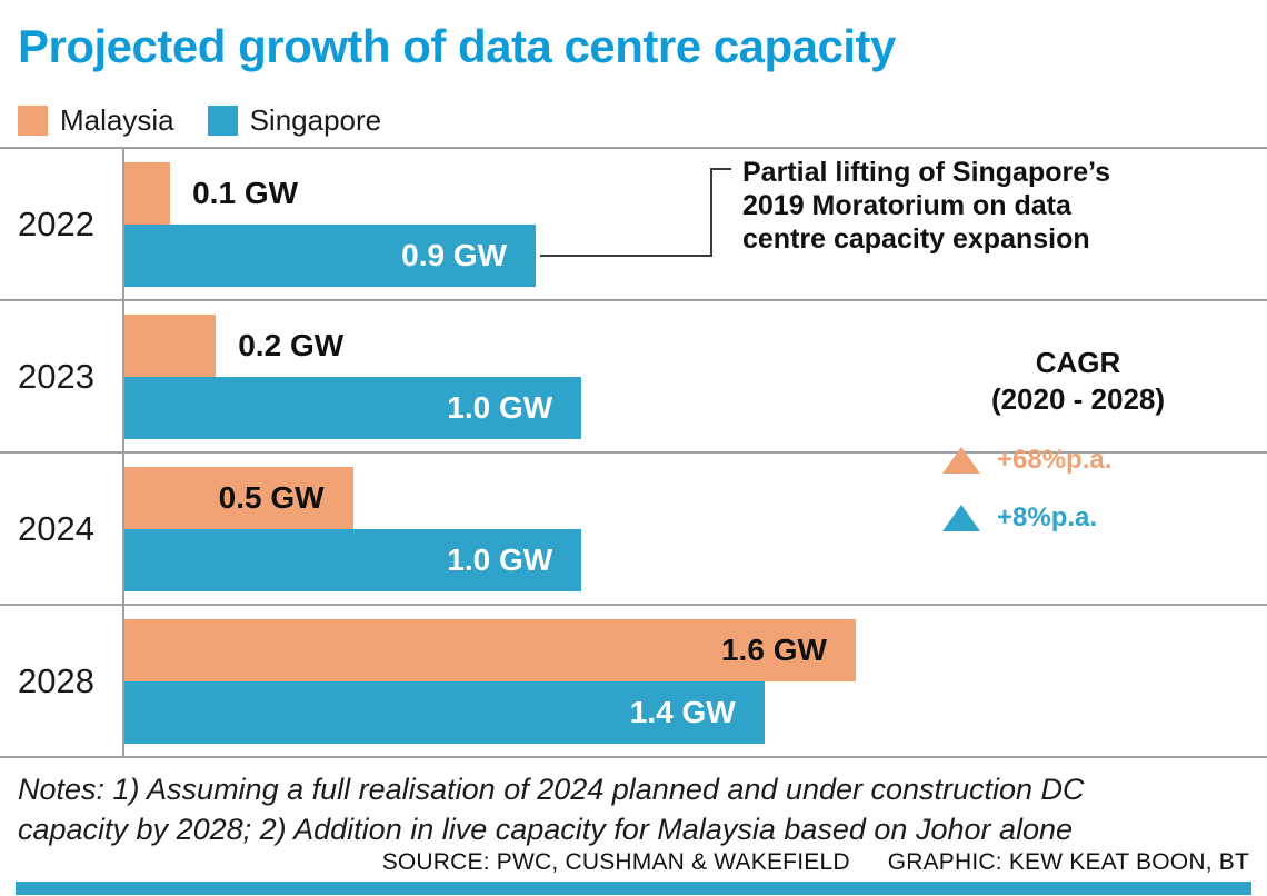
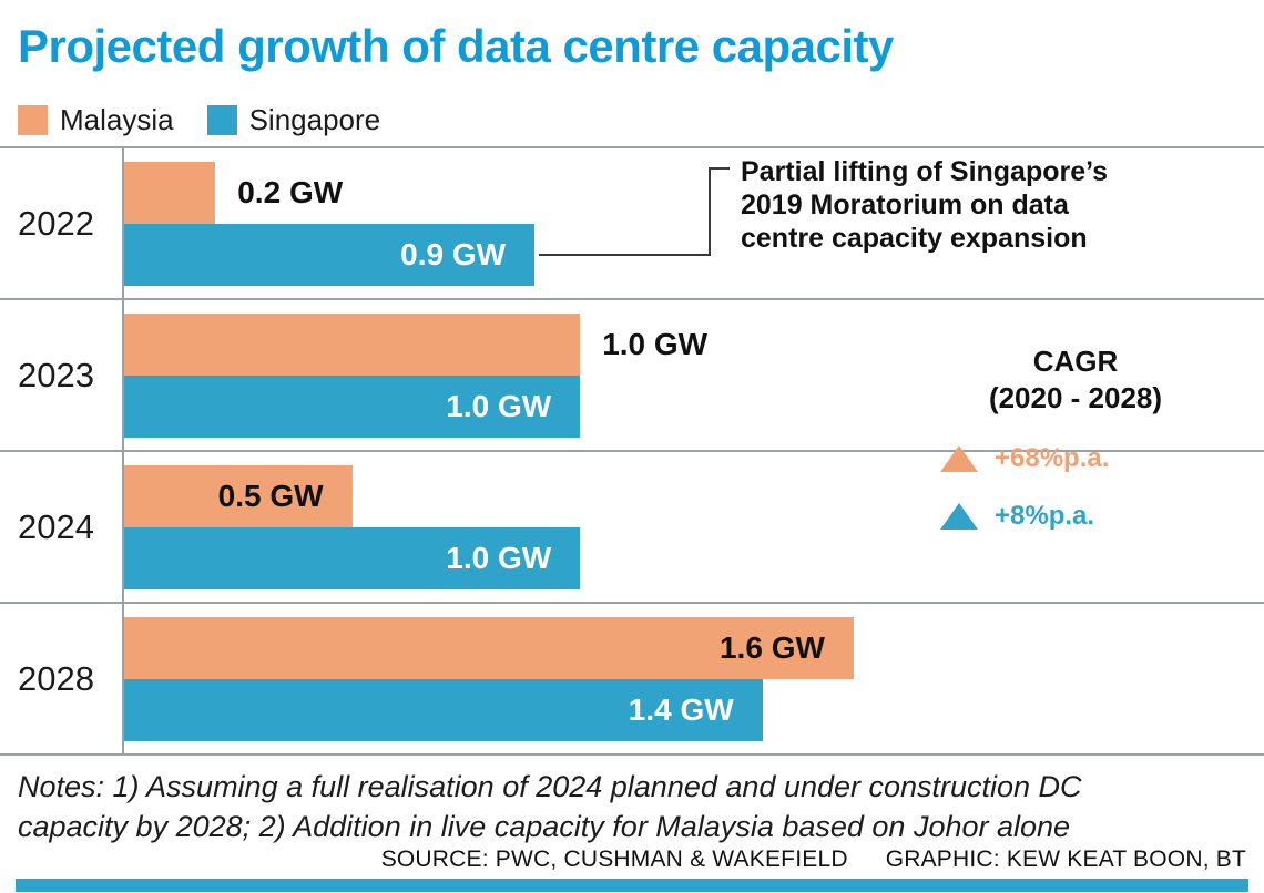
Malaysia/2022: 0.1 -> 0.2
Malaysia/2023: 0.2 -> 1.0
